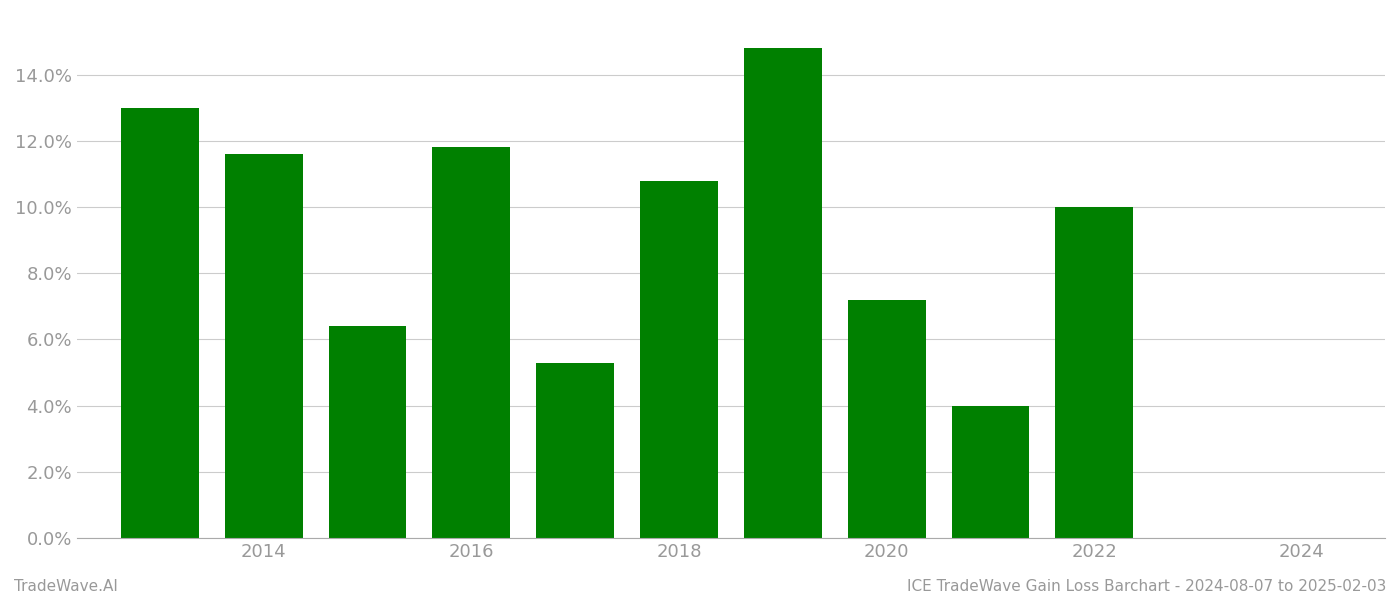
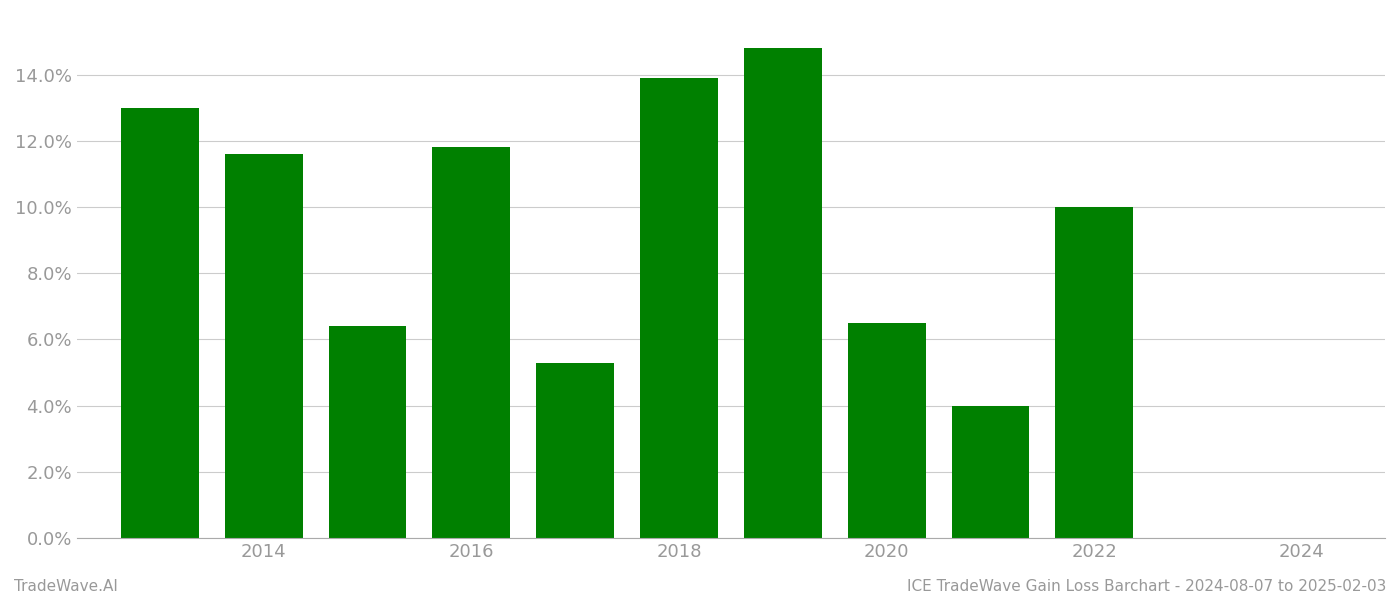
2018: 10.8% -> 13.9%
2020: 7.2% -> 6.5%
